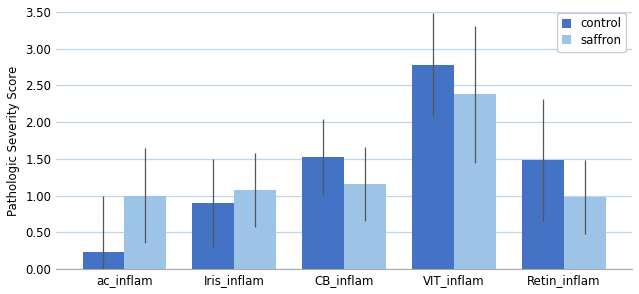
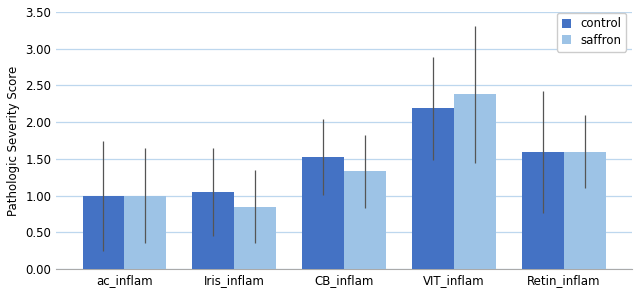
control/ac_inflam: 0.24 -> 1.00
control/Iris_inflam: 0.90 -> 1.05
saffron/Iris_inflam: 1.08 -> 0.85
saffron/CB_inflam: 1.16 -> 1.33
control/VIT_inflam: 2.78 -> 2.19
control/Retin_inflam: 1.48 -> 1.60
saffron/Retin_inflam: 0.98 -> 1.60
